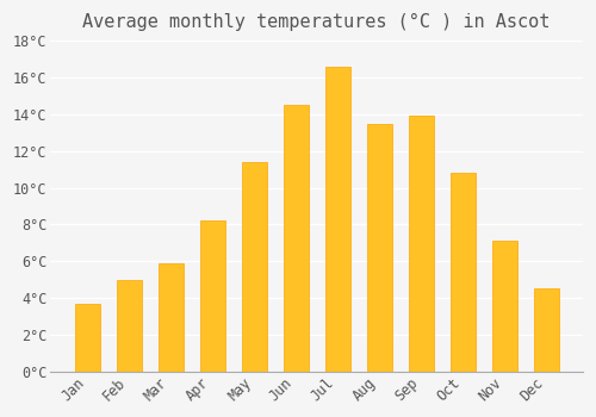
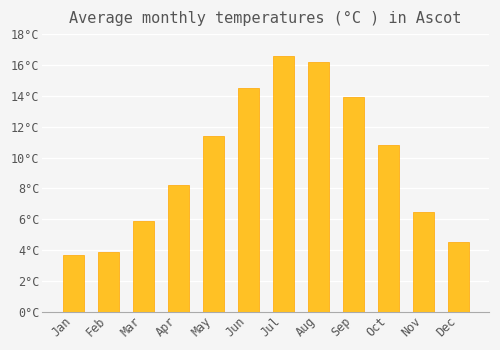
Feb: 5.0°C -> 3.9°C
Aug: 13.5°C -> 16.2°C
Nov: 7.1°C -> 6.5°C
